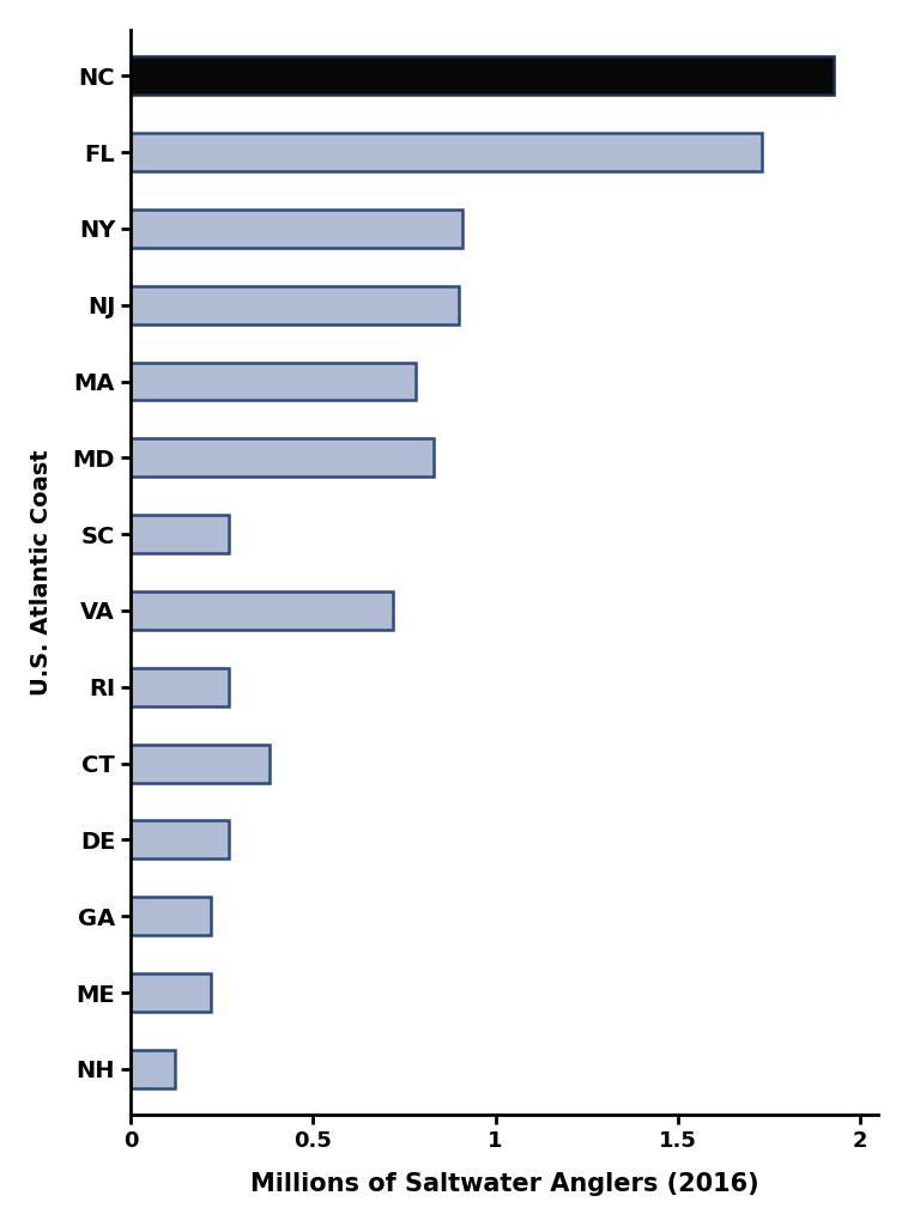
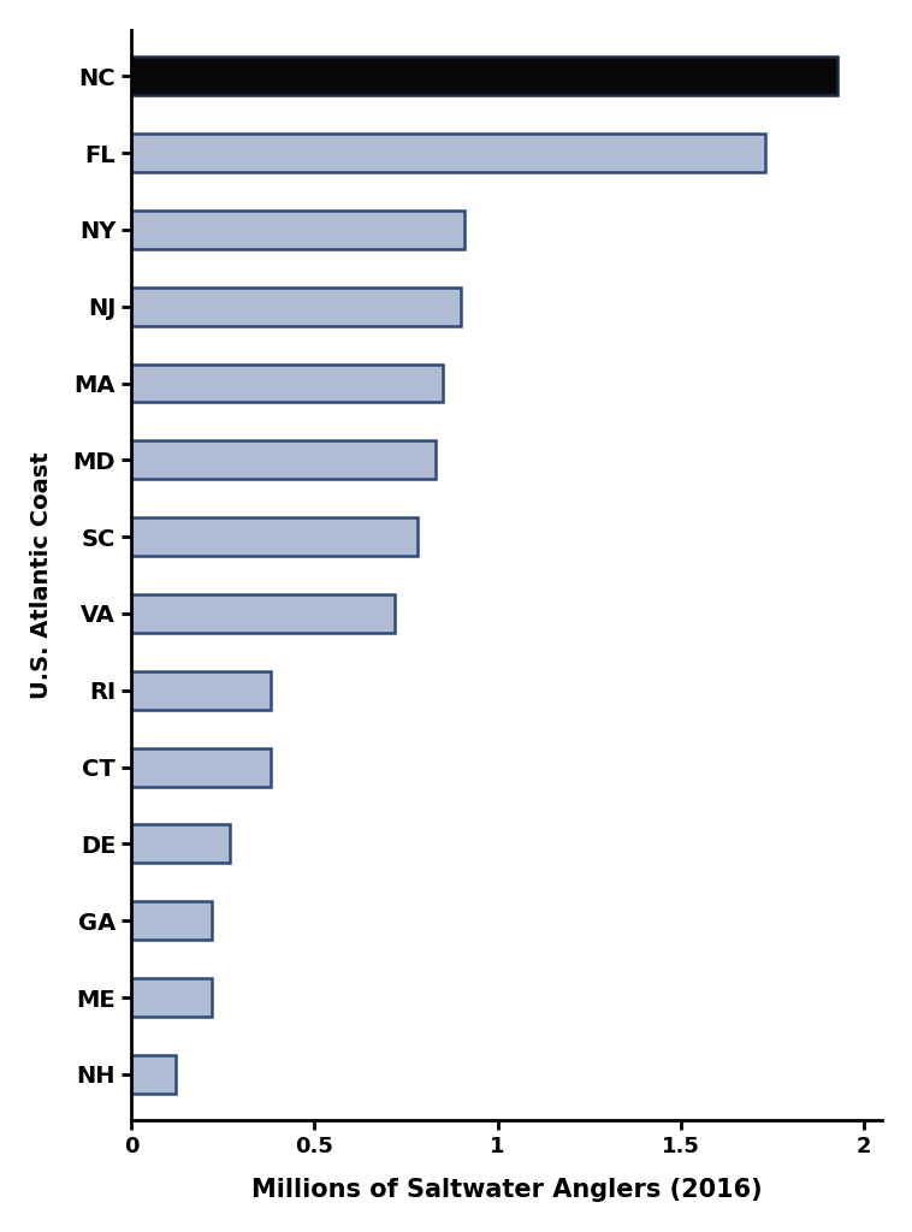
MA: 0.78 -> 0.85
SC: 0.27 -> 0.78
RI: 0.27 -> 0.38
